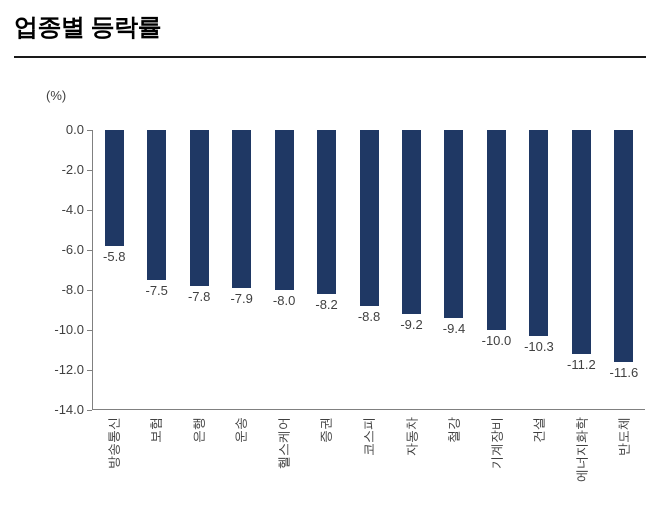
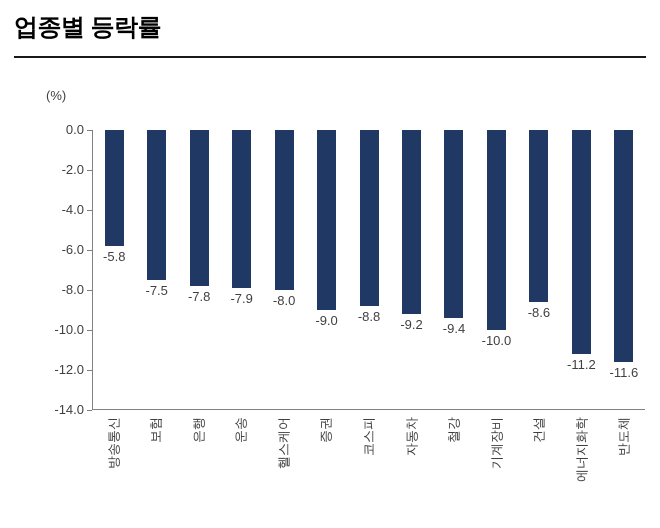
증권: -8.2 -> -9.0
건설: -10.3 -> -8.6
